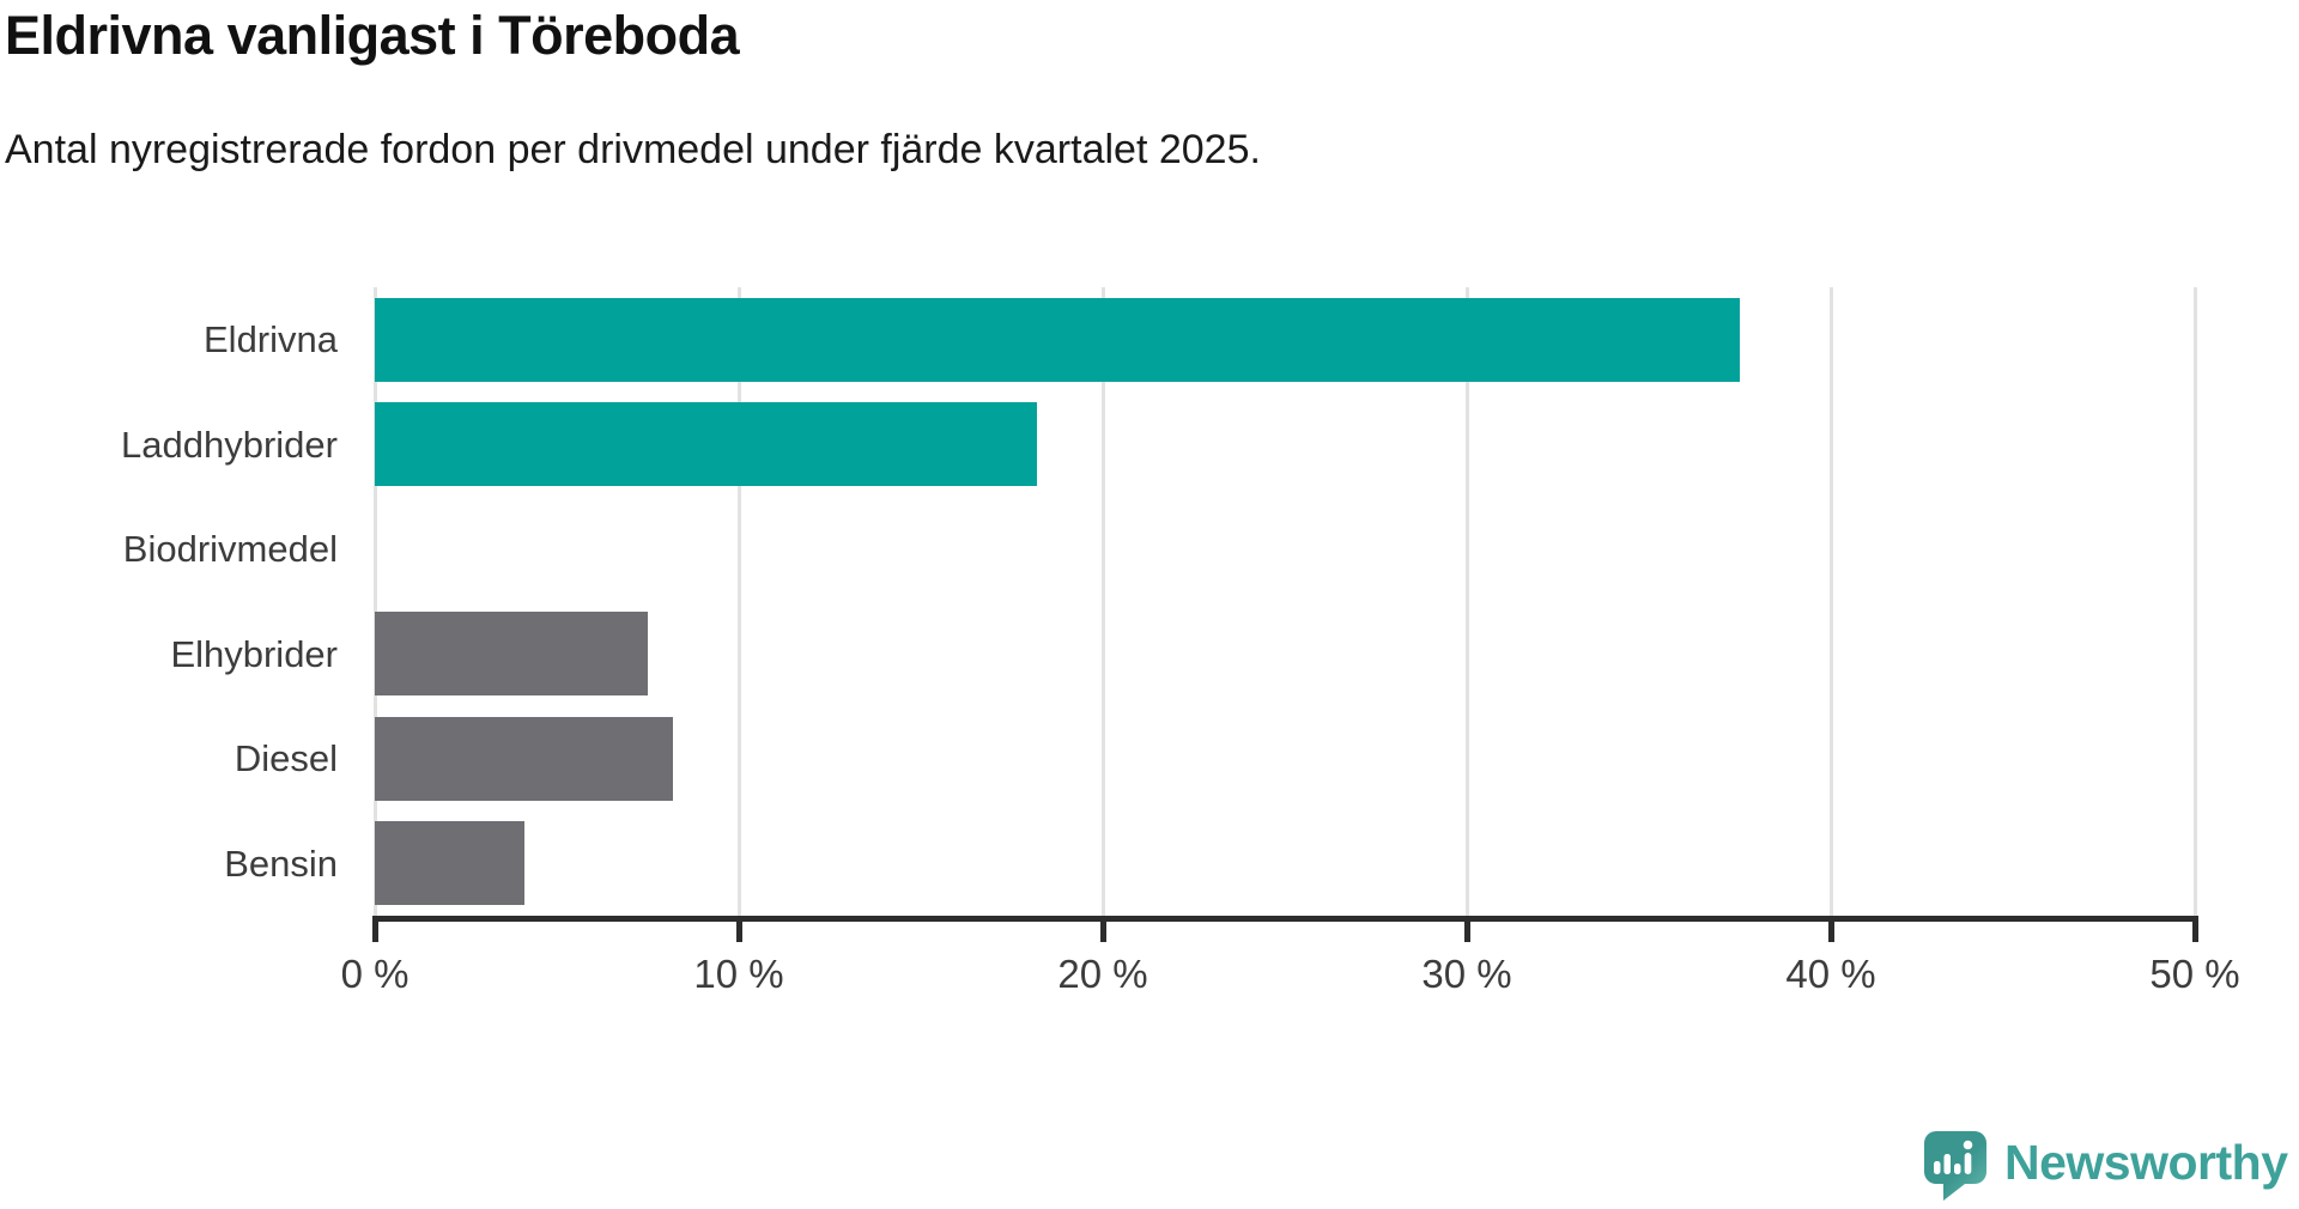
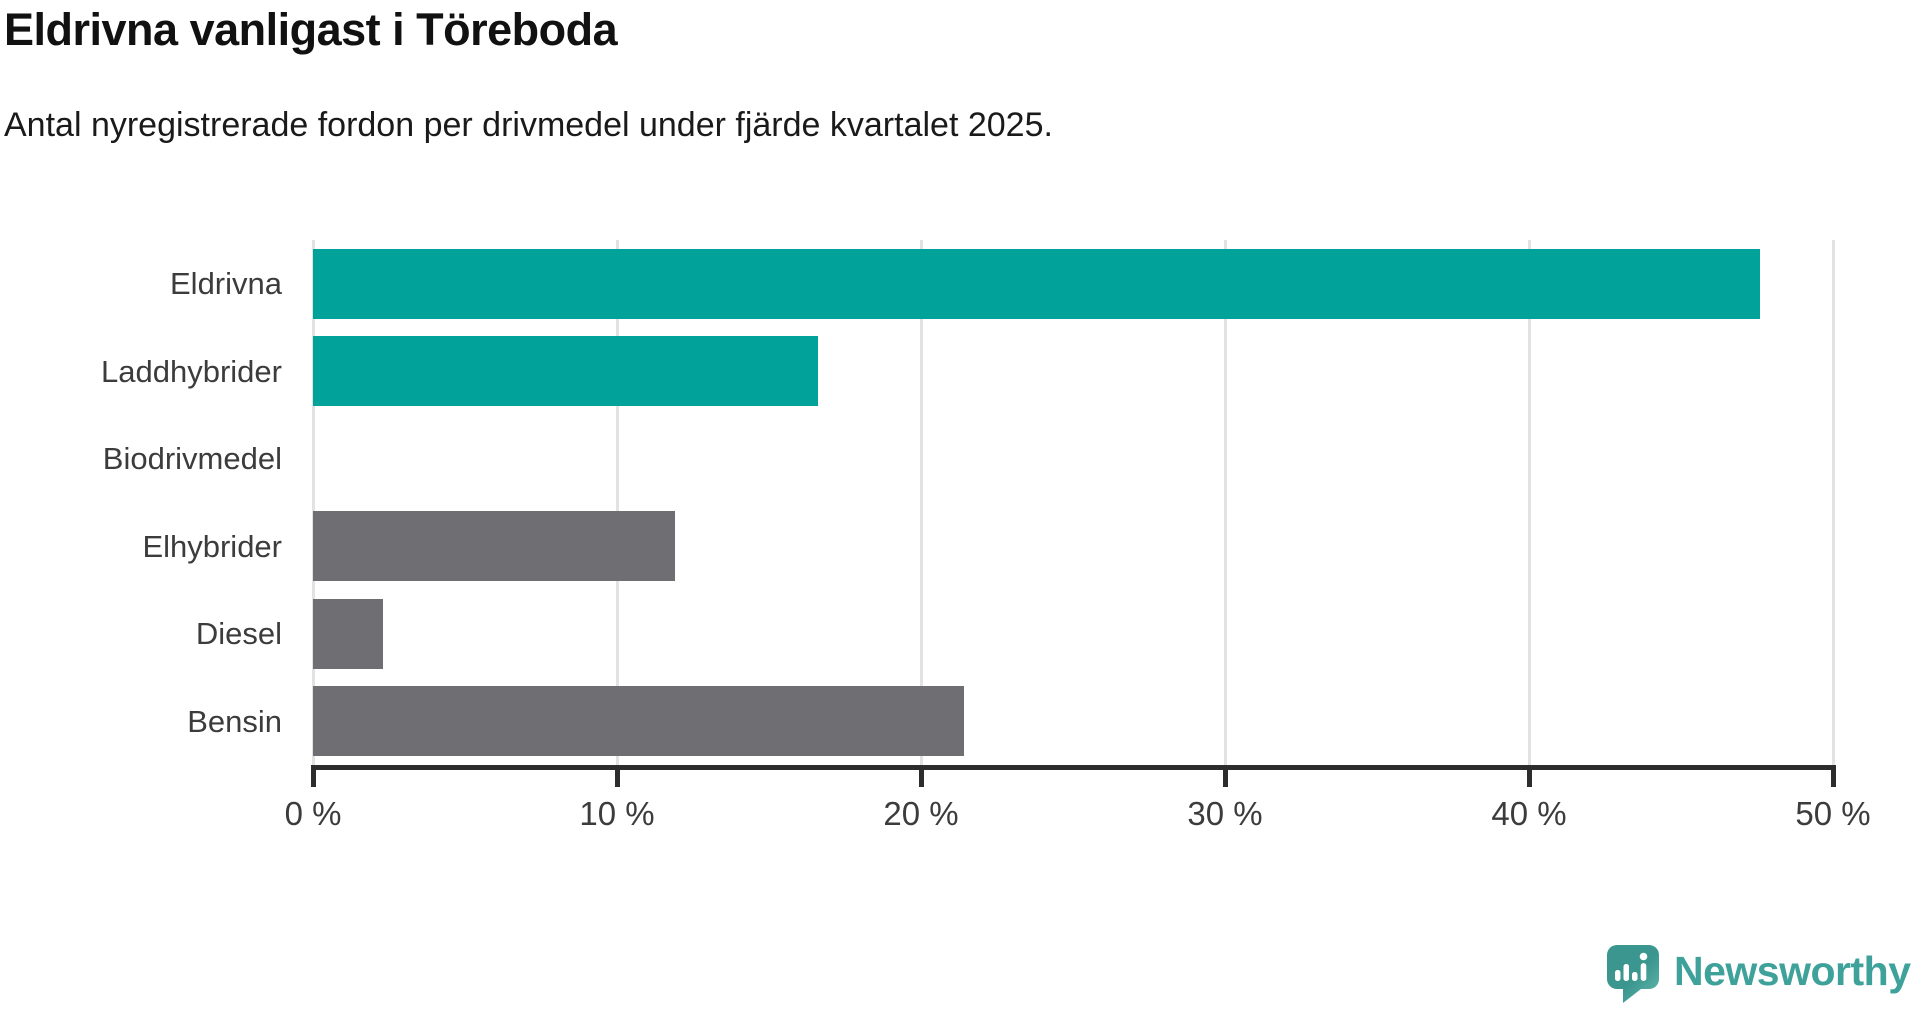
Eldrivna: 37.5% -> 47.6%
Laddhybrider: 18.2% -> 16.6%
Elhybrider: 7.5% -> 11.9%
Diesel: 8.2% -> 2.3%
Bensin: 4.1% -> 21.4%
